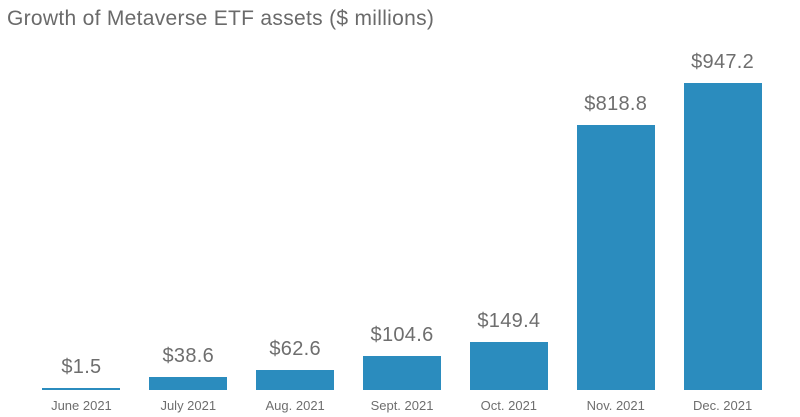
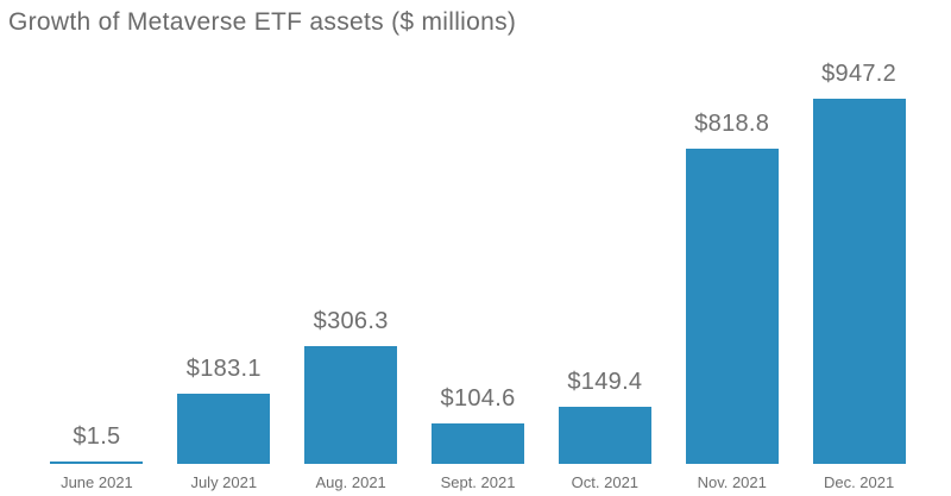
July 2021: $38.6 -> $183.1
Aug. 2021: $62.6 -> $306.3
